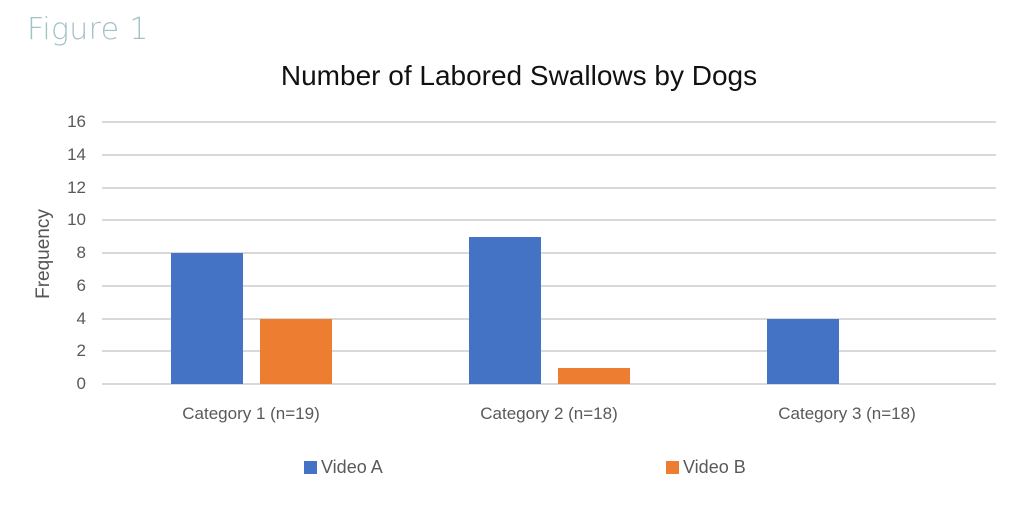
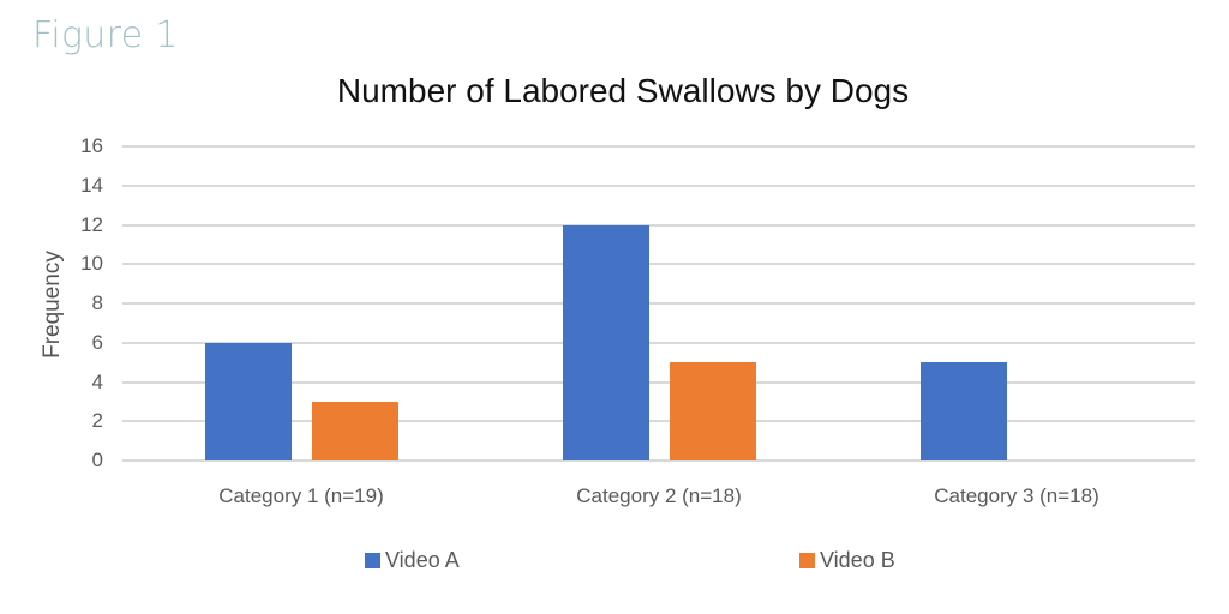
Video A/Category 1 (n=19): 8 -> 6
Video B/Category 1 (n=19): 4 -> 3
Video A/Category 2 (n=18): 9 -> 12
Video B/Category 2 (n=18): 1 -> 5
Video A/Category 3 (n=18): 4 -> 5
